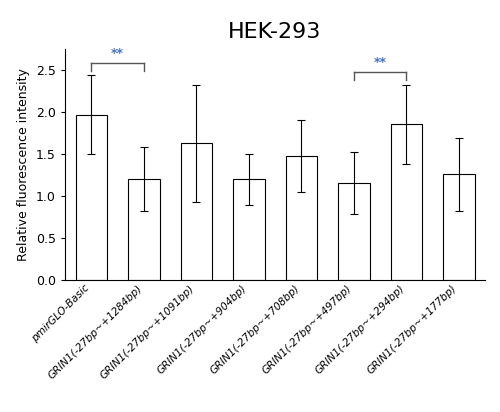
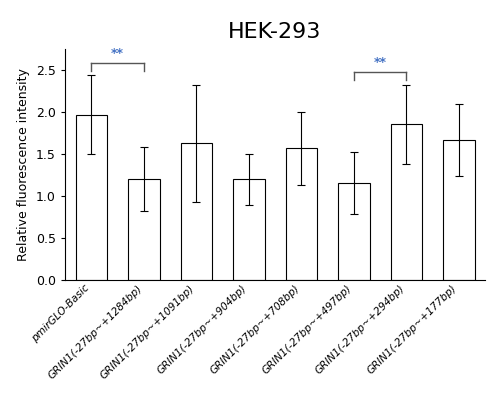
GRIN1(-27bp~+708bp): 1.48 -> 1.57
GRIN1(-27bp~+177bp): 1.26 -> 1.67
